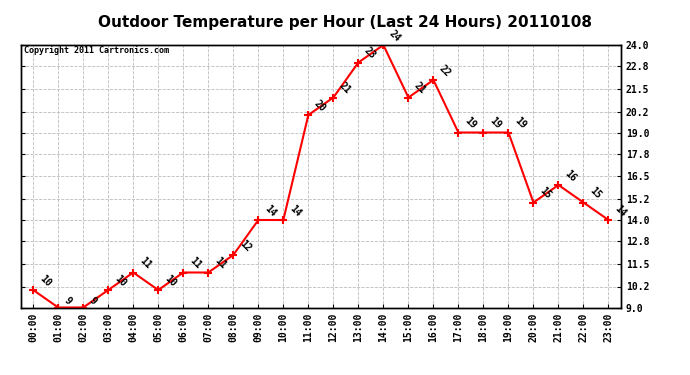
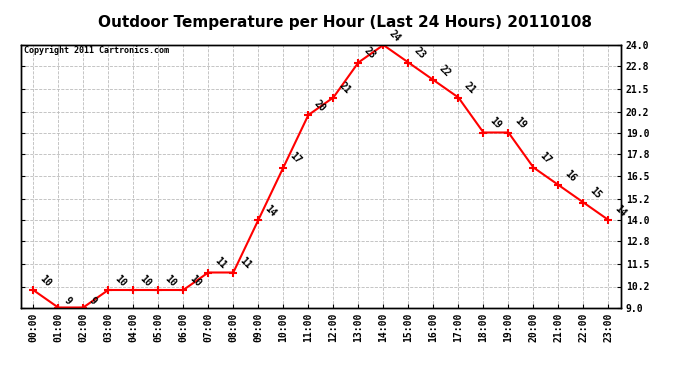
04:00: 11 -> 10
06:00: 11 -> 10
08:00: 12 -> 11
10:00: 14 -> 17
15:00: 21 -> 23
17:00: 19 -> 21
20:00: 15 -> 17
